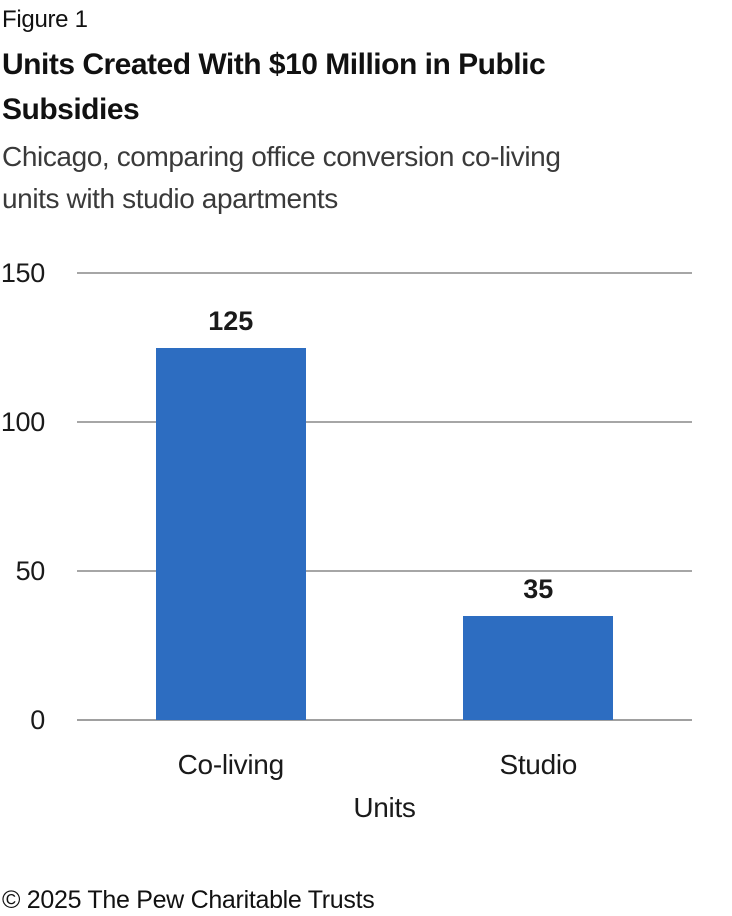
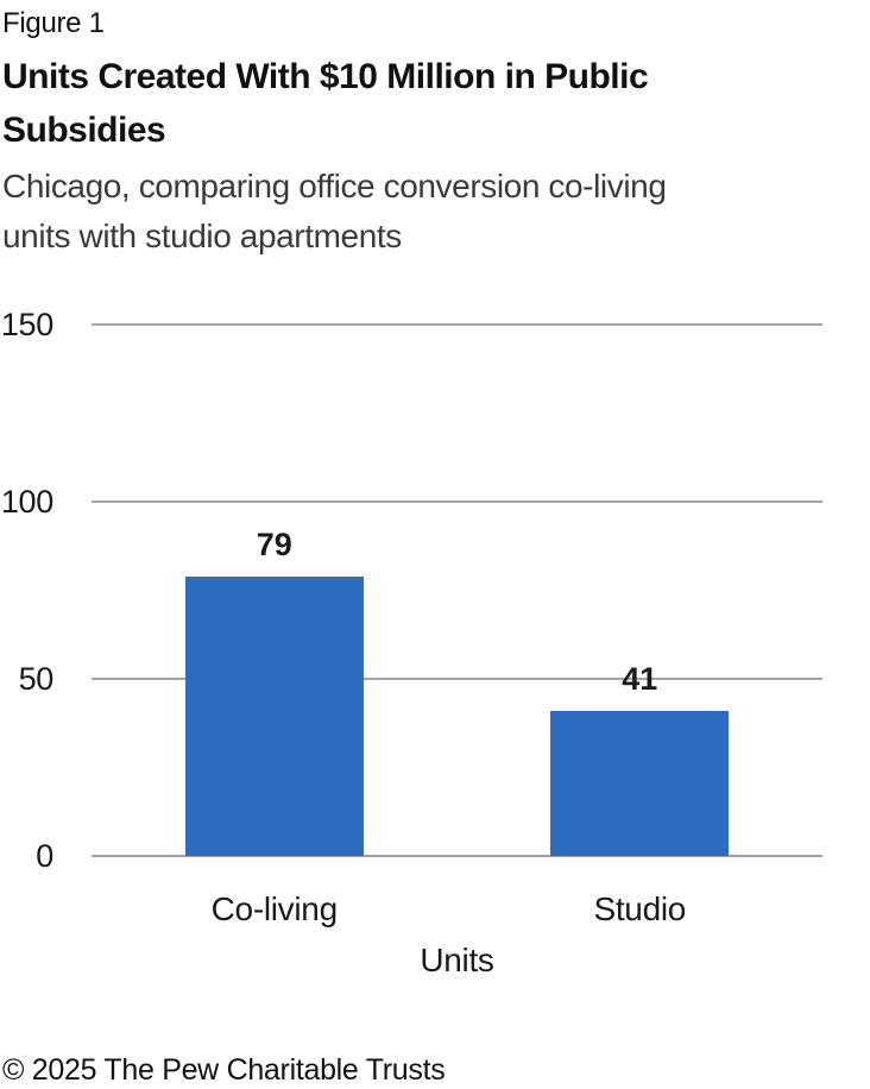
Co-living: 125 -> 79
Studio: 35 -> 41
